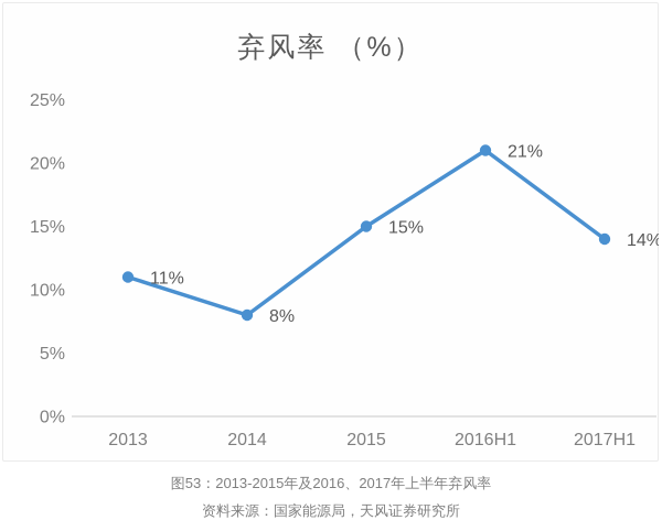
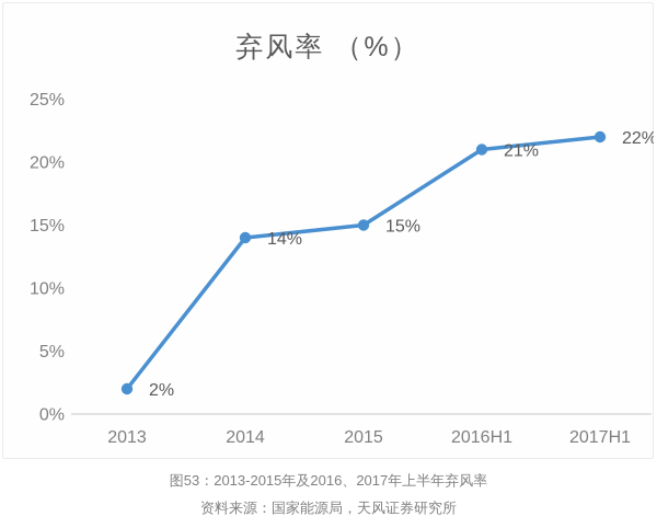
2013: 11% -> 2%
2014: 8% -> 14%
2017H1: 14% -> 22%
